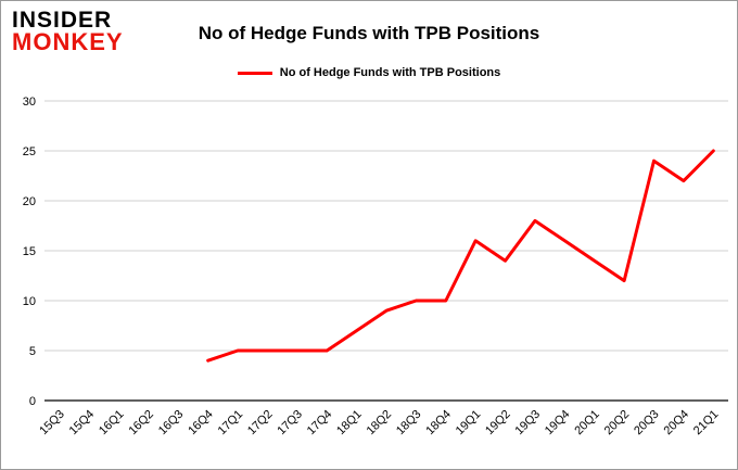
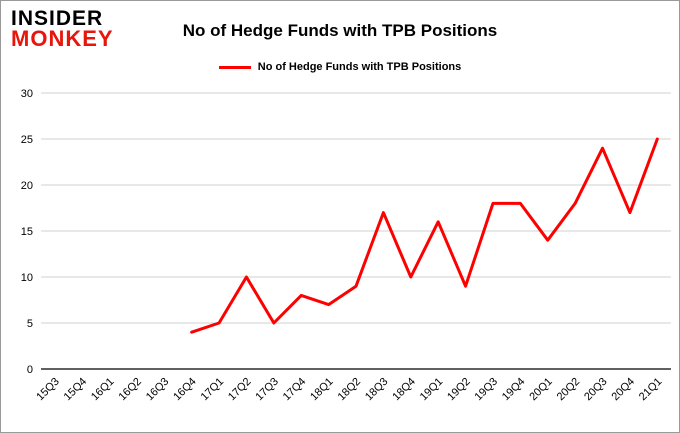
17Q2: 5 -> 10
17Q4: 5 -> 8
18Q3: 10 -> 17
19Q2: 14 -> 9
19Q4: 16 -> 18
20Q2: 12 -> 18
20Q4: 22 -> 17
